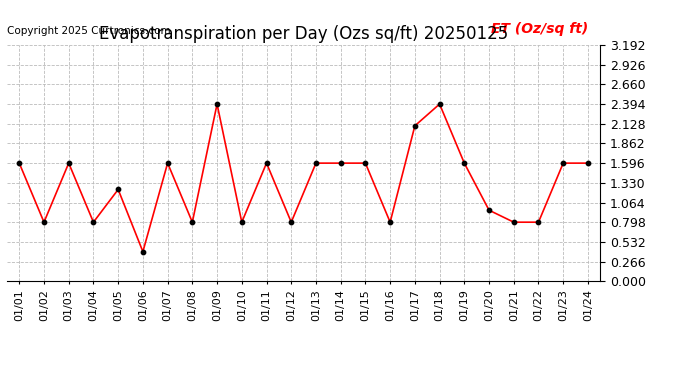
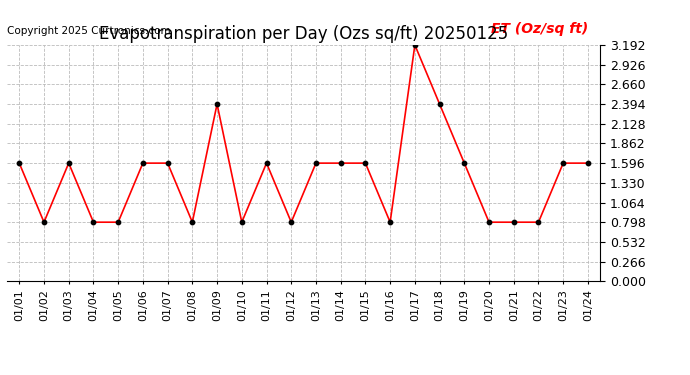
01/05: 1.24 -> 0.80
01/06: 0.40 -> 1.60
01/17: 2.10 -> 3.19
01/20: 0.96 -> 0.80
